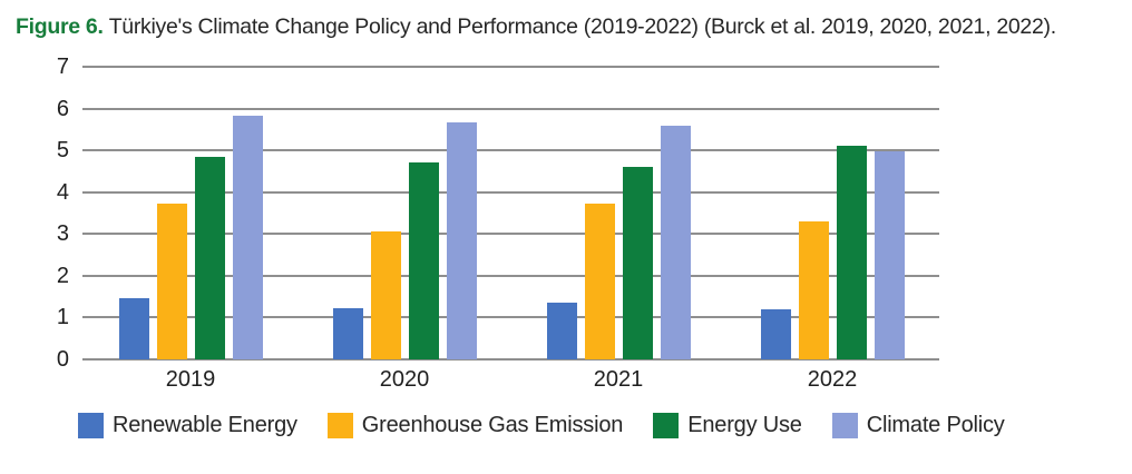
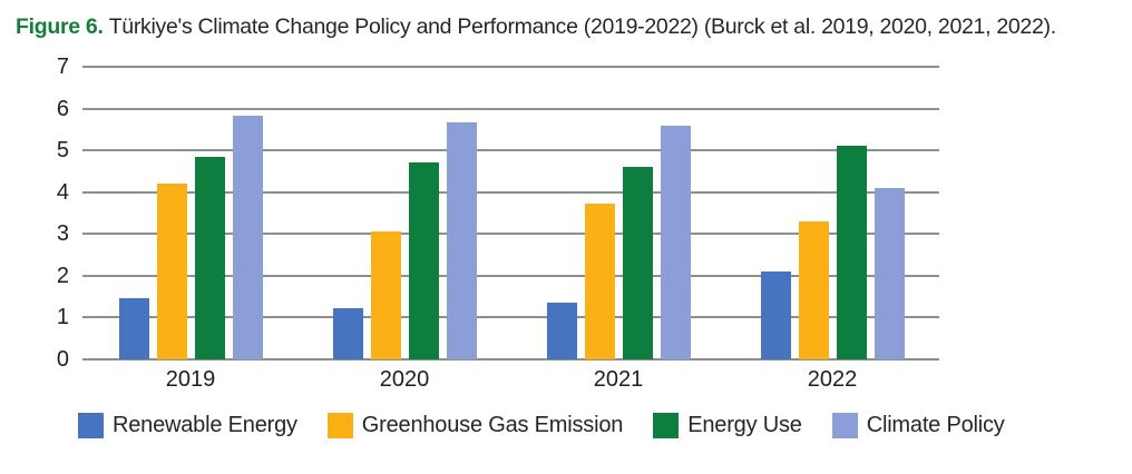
Greenhouse Gas Emission/2019: 3.7 -> 4.2
Renewable Energy/2022: 1.2 -> 2.1
Climate Policy/2022: 5.0 -> 4.1
